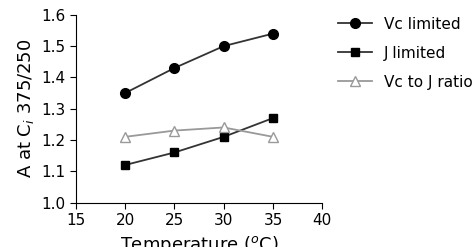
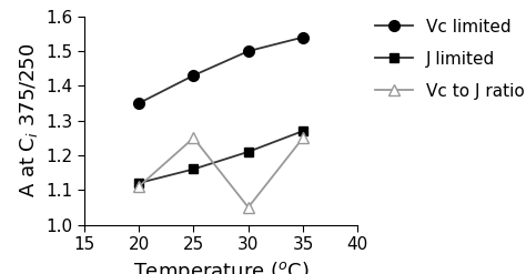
Vc to J ratio/20: 1.21 -> 1.11
Vc to J ratio/25: 1.23 -> 1.25
Vc to J ratio/30: 1.24 -> 1.05
Vc to J ratio/35: 1.21 -> 1.25
